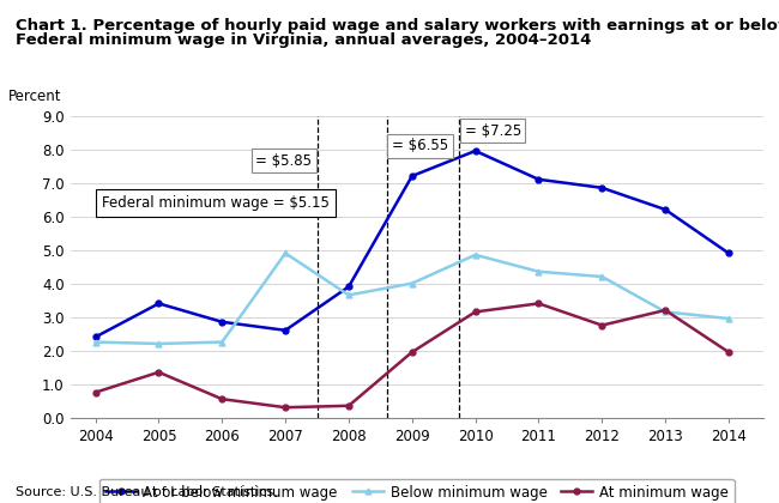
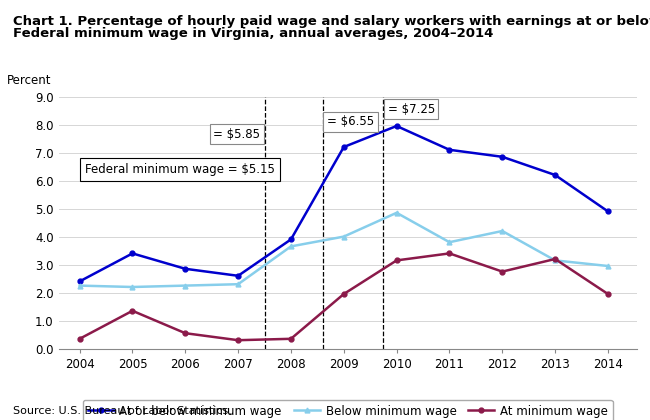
At minimum wage/2004: 0.75 -> 0.35
Below minimum wage/2007: 4.90 -> 2.30
Below minimum wage/2011: 4.35 -> 3.80
